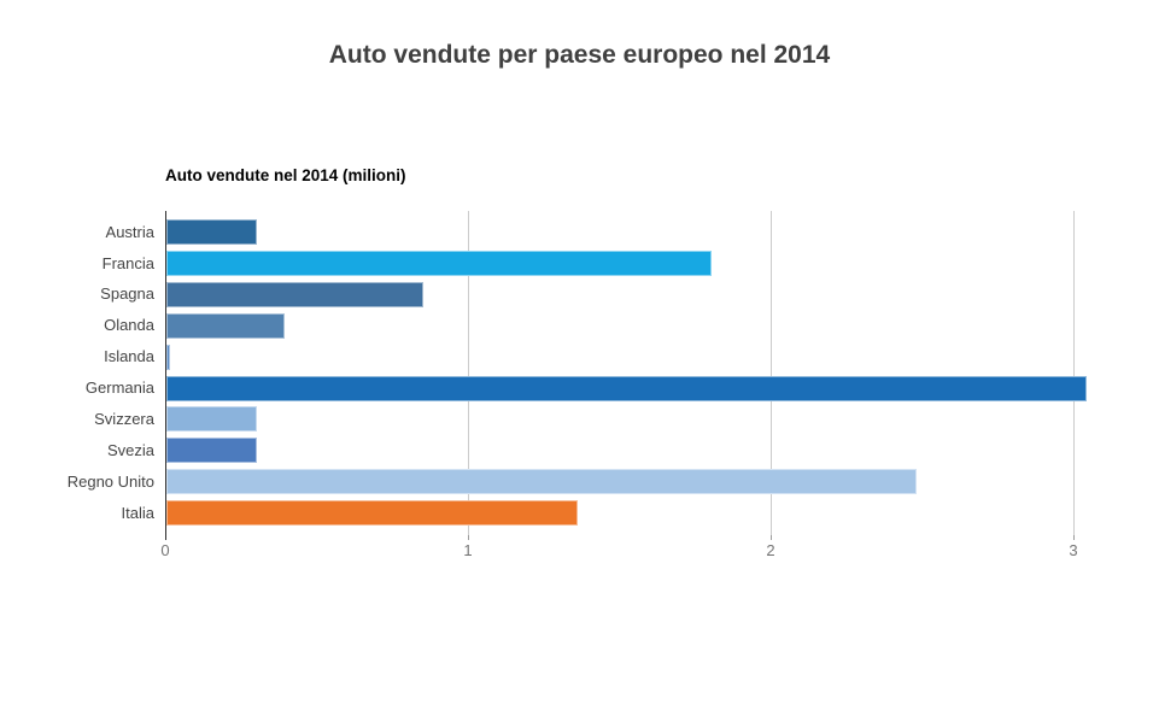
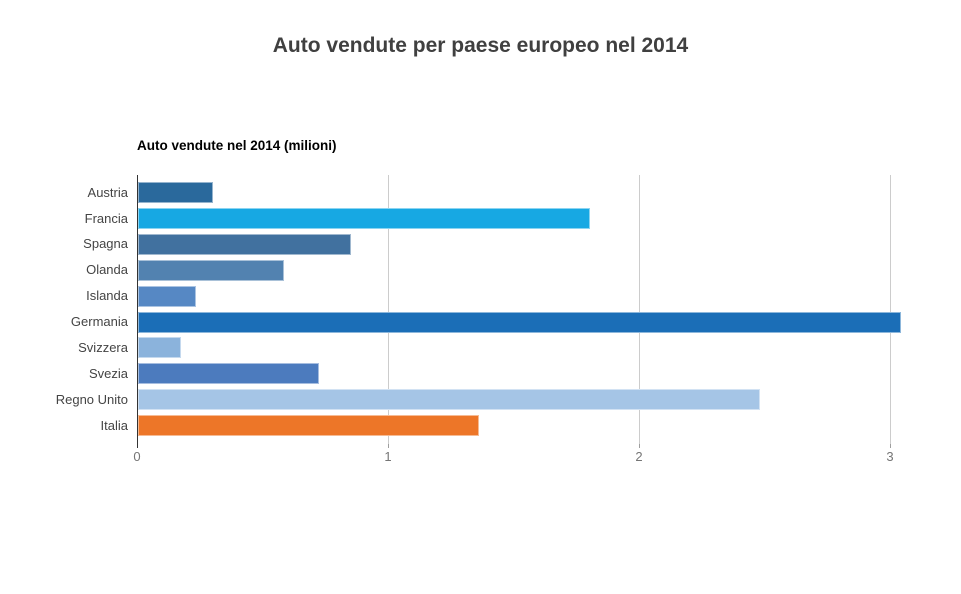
Olanda: 0.39 -> 0.58
Islanda: 0.01 -> 0.23
Svizzera: 0.30 -> 0.17
Svezia: 0.30 -> 0.72
